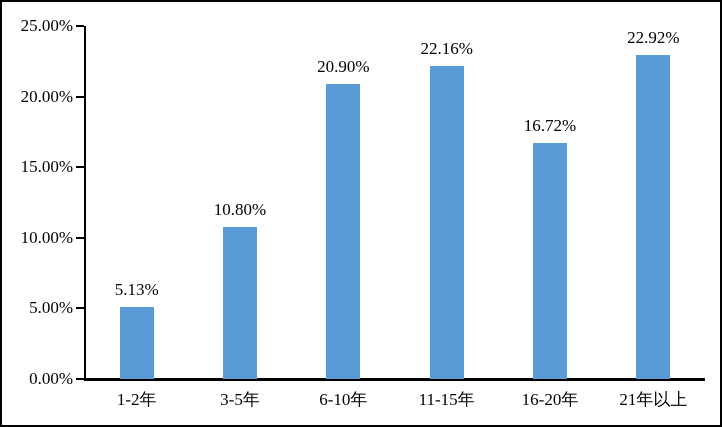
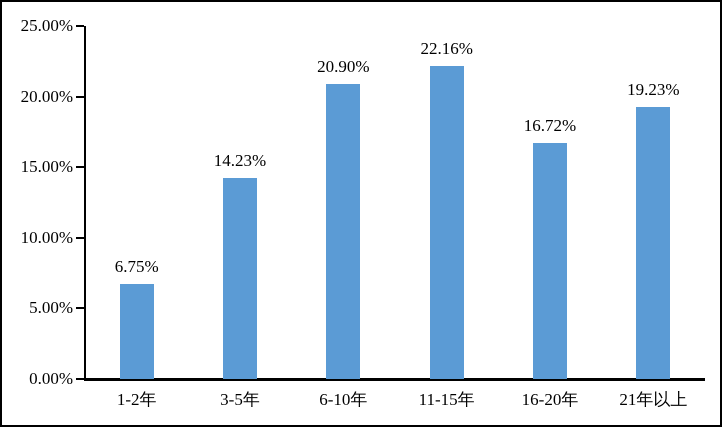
1-2年: 5.13% -> 6.75%
3-5年: 10.80% -> 14.23%
21年以上: 22.92% -> 19.23%
